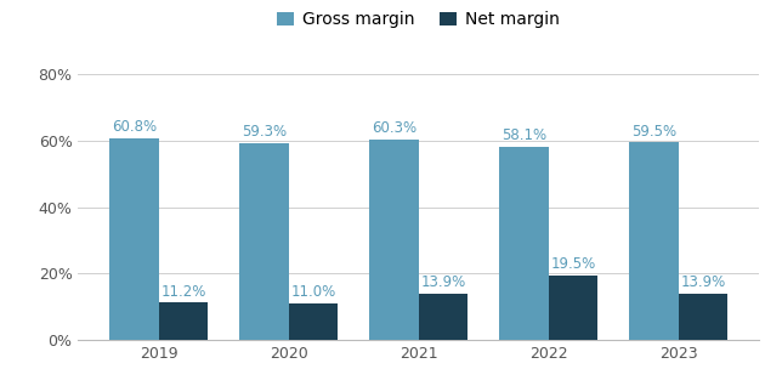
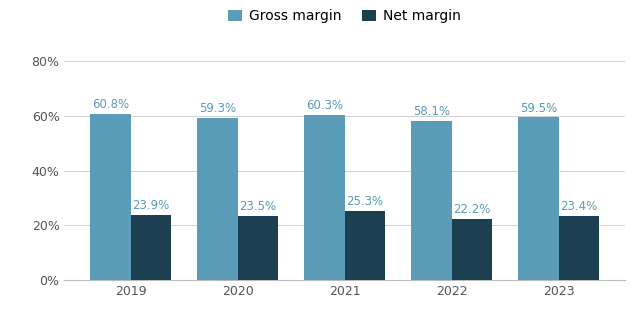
Net margin/2019: 11.2% -> 23.9%
Net margin/2020: 11.0% -> 23.5%
Net margin/2021: 13.9% -> 25.3%
Net margin/2022: 19.5% -> 22.2%
Net margin/2023: 13.9% -> 23.4%
